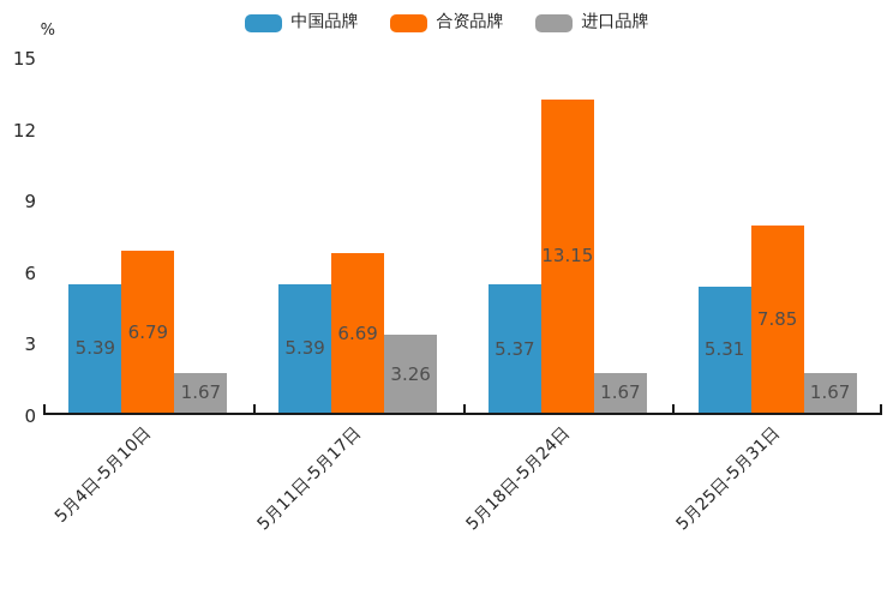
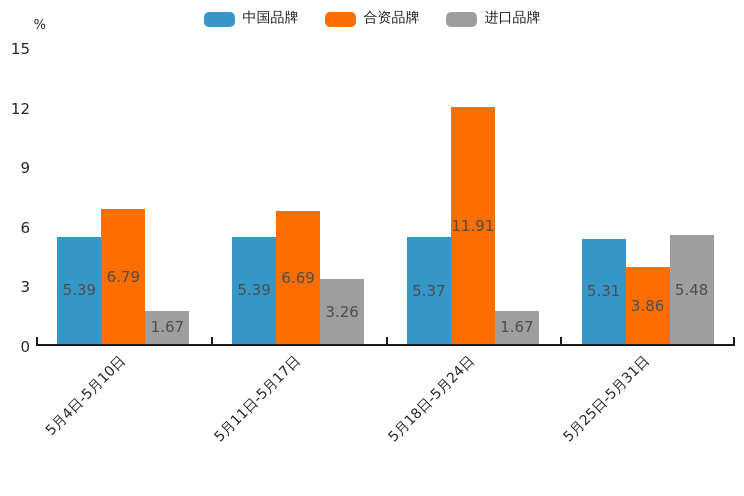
合资品牌/5月18日-5月24日: 13.15 -> 11.91
合资品牌/5月25日-5月31日: 7.85 -> 3.86
进口品牌/5月25日-5月31日: 1.67 -> 5.48
